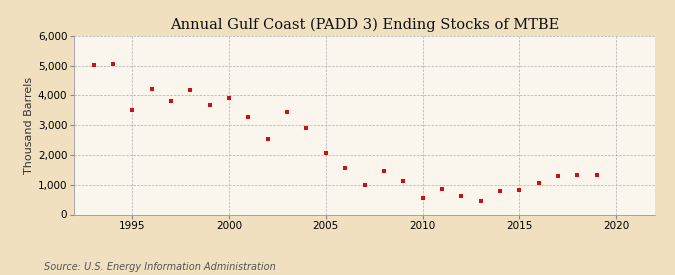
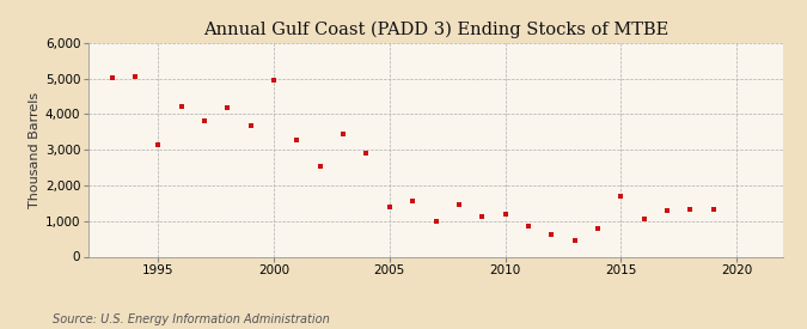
1995: 3,500 -> 3,150
2000: 3,920 -> 4,950
2005: 2,060 -> 1,400
2010: 570 -> 1,200
2015: 810 -> 1,700
